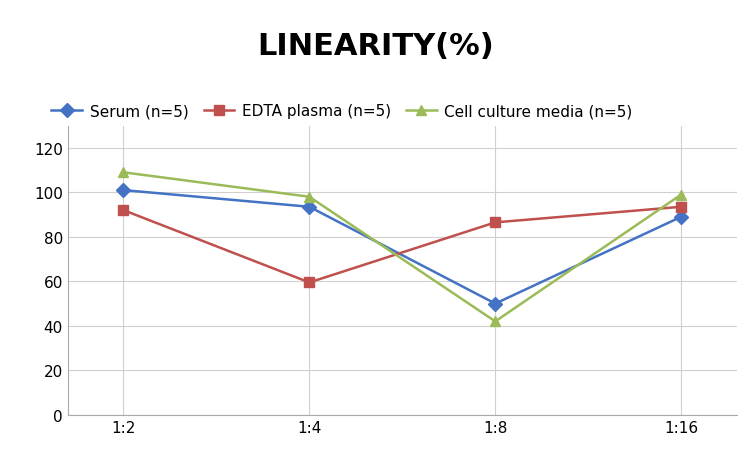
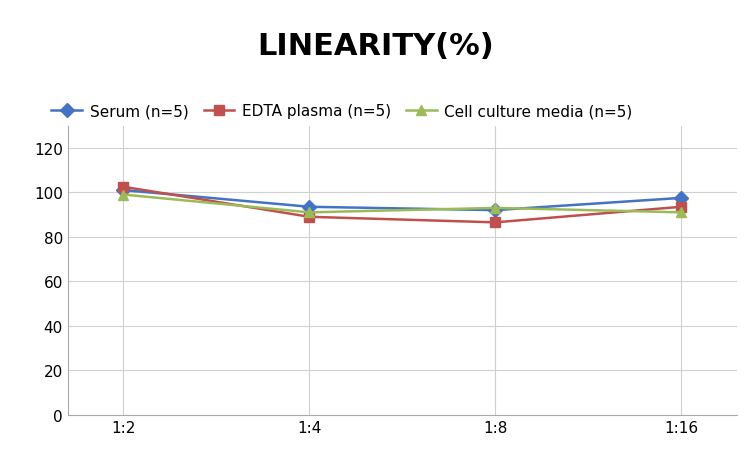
EDTA plasma (n=5)/1:2: 92.0 -> 102.5
Cell culture media (n=5)/1:2: 109 -> 99
EDTA plasma (n=5)/1:4: 59.5 -> 89.0
Cell culture media (n=5)/1:4: 98 -> 91
Serum (n=5)/1:8: 50.0 -> 92.0
Cell culture media (n=5)/1:8: 42 -> 93
Serum (n=5)/1:16: 89.0 -> 97.5
Cell culture media (n=5)/1:16: 99 -> 91
